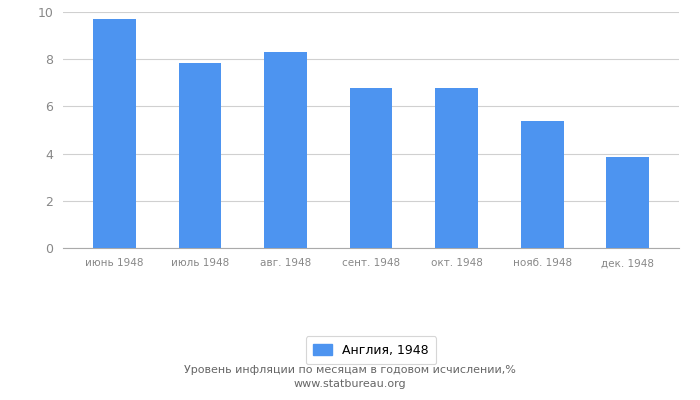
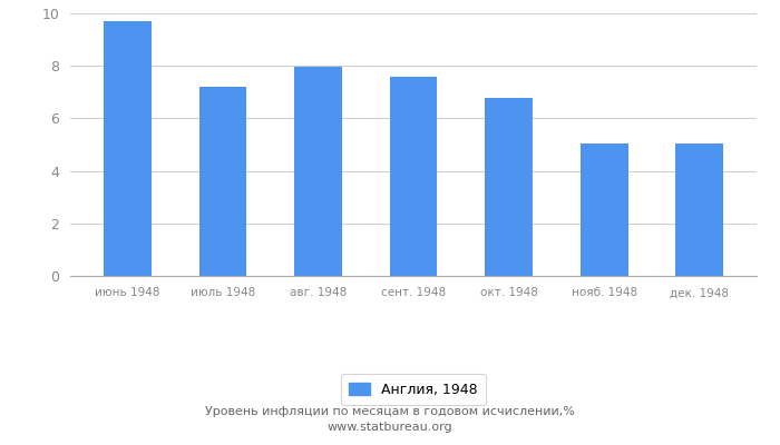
июль 1948: 7.85 -> 7.20
авг. 1948: 8.30 -> 7.95
сент. 1948: 6.80 -> 7.60
нояб. 1948: 5.40 -> 5.05
дек. 1948: 3.85 -> 5.05
